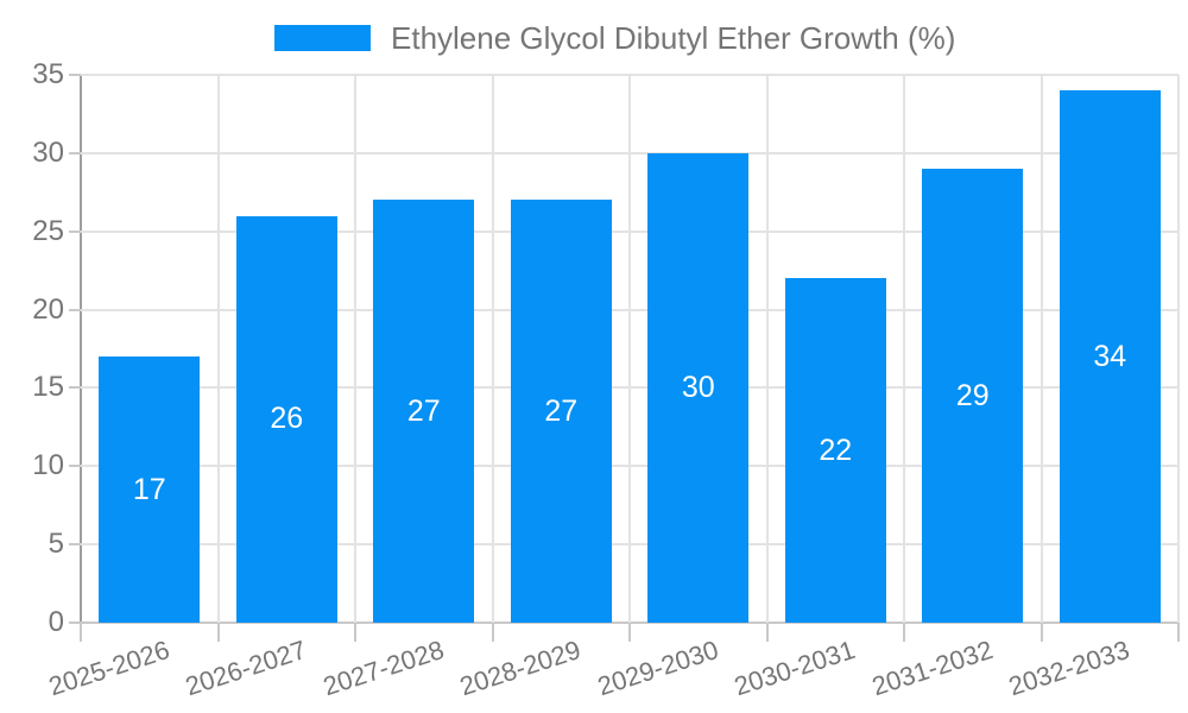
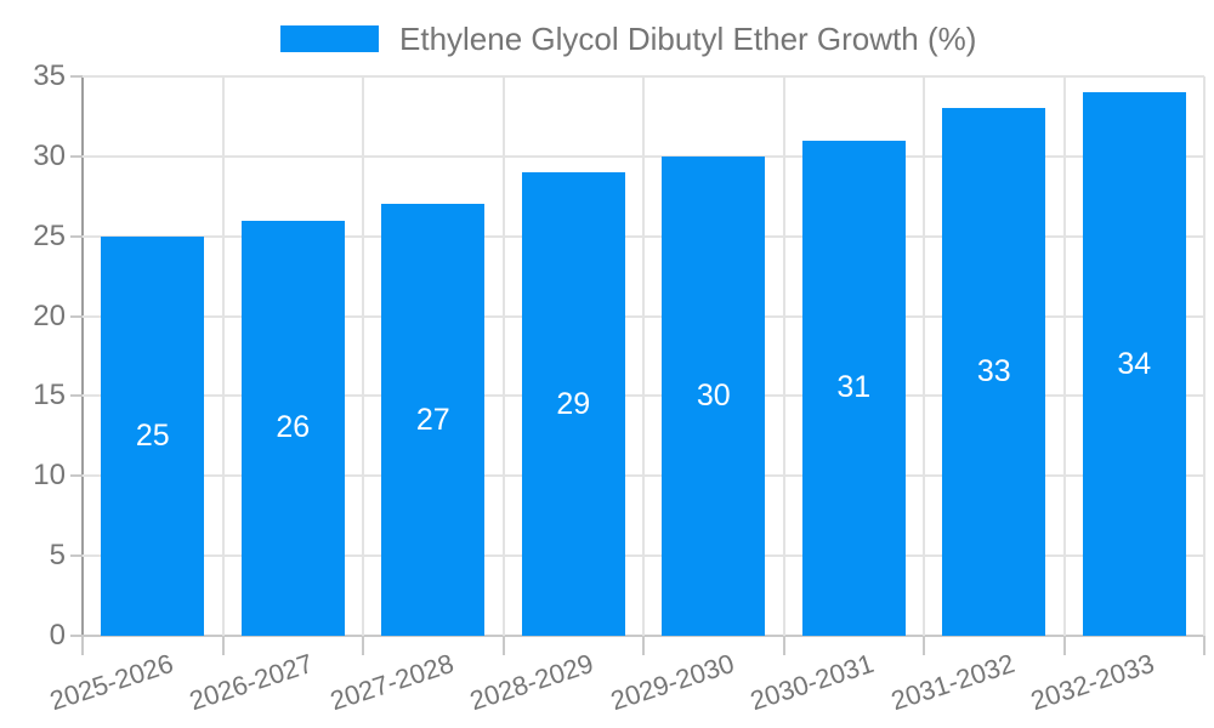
2025-2026: 17 -> 25
2028-2029: 27 -> 29
2030-2031: 22 -> 31
2031-2032: 29 -> 33
